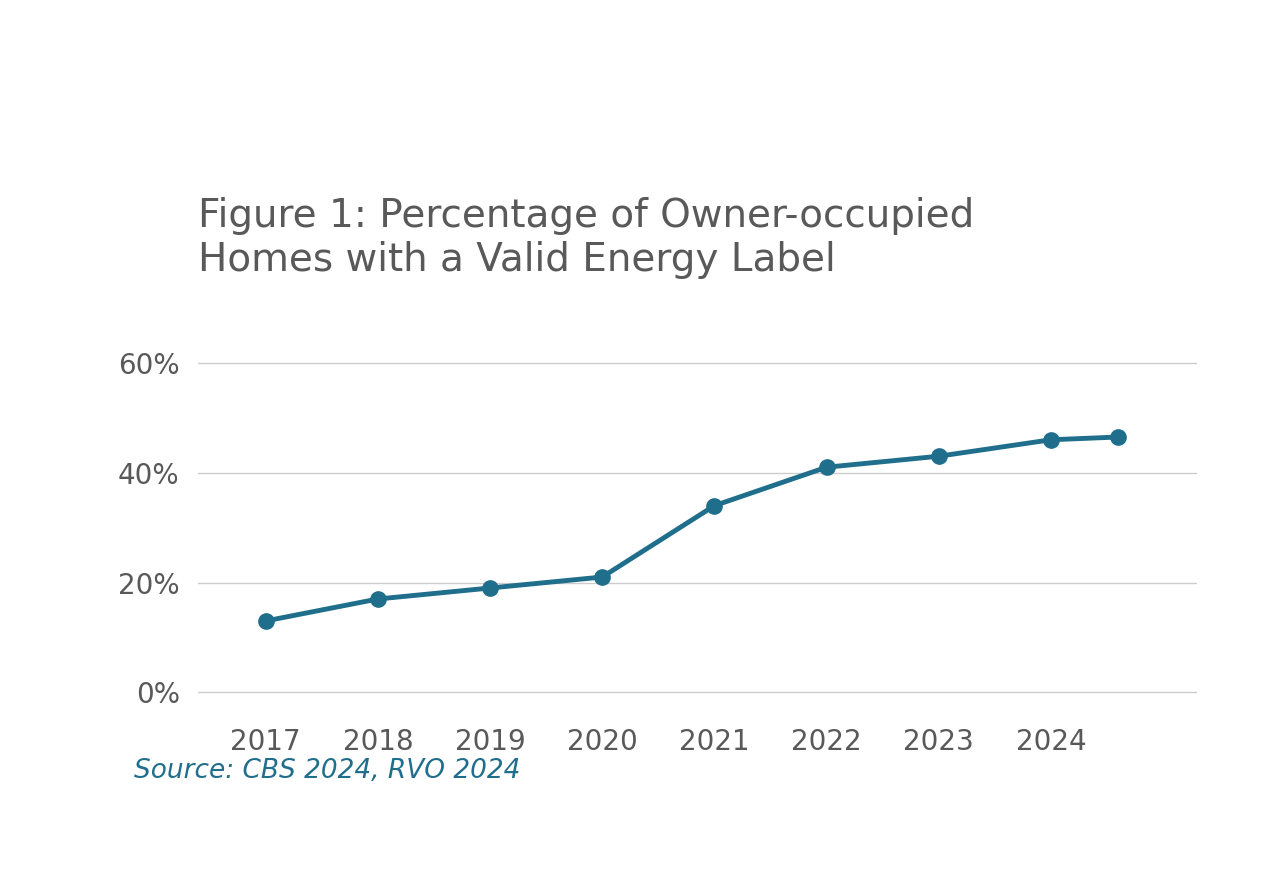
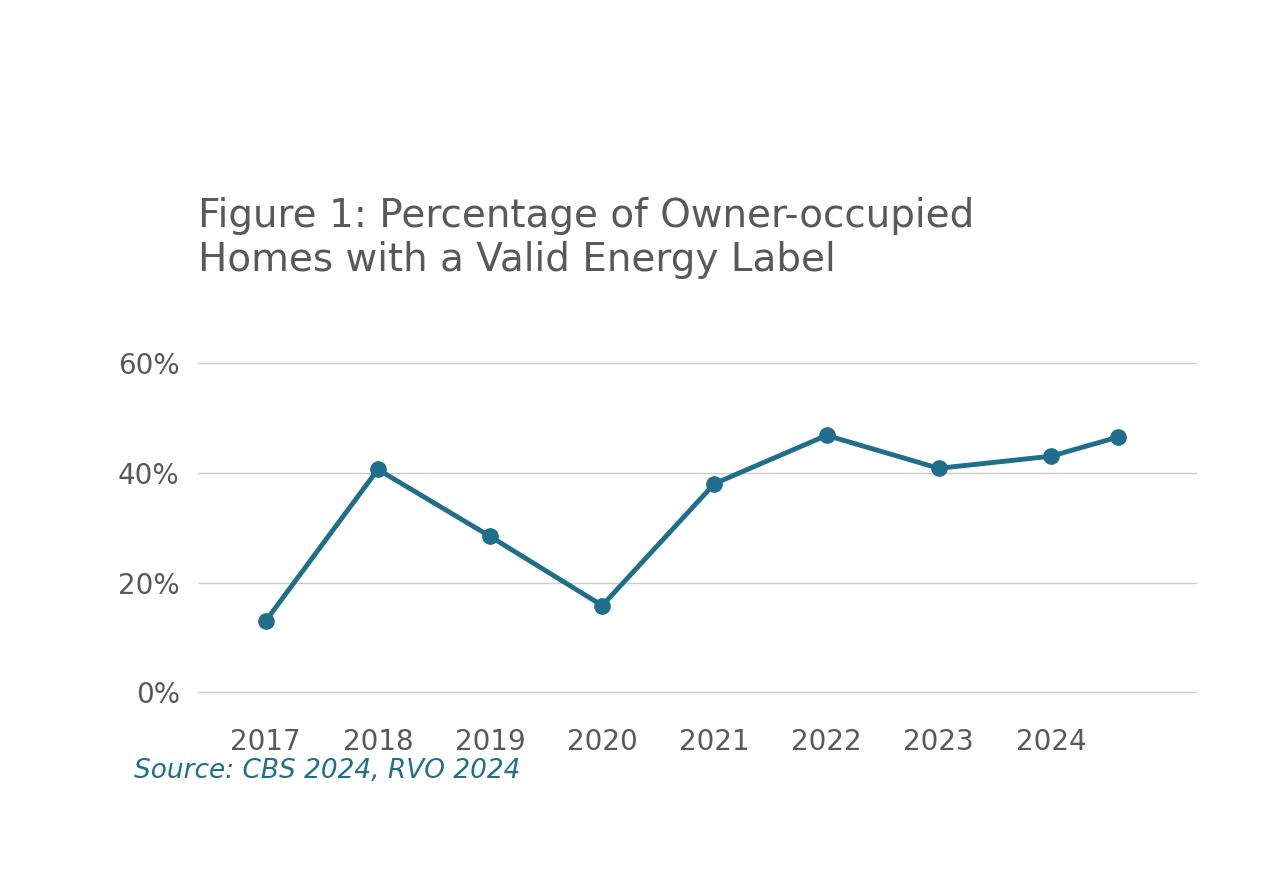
2018: 17.0% -> 40.6%
2019: 19.0% -> 28.4%
2020: 21.0% -> 15.8%
2021: 34.0% -> 38.0%
2022: 41.0% -> 46.8%
2023: 43.0% -> 40.8%
2024: 46.0% -> 43.0%
